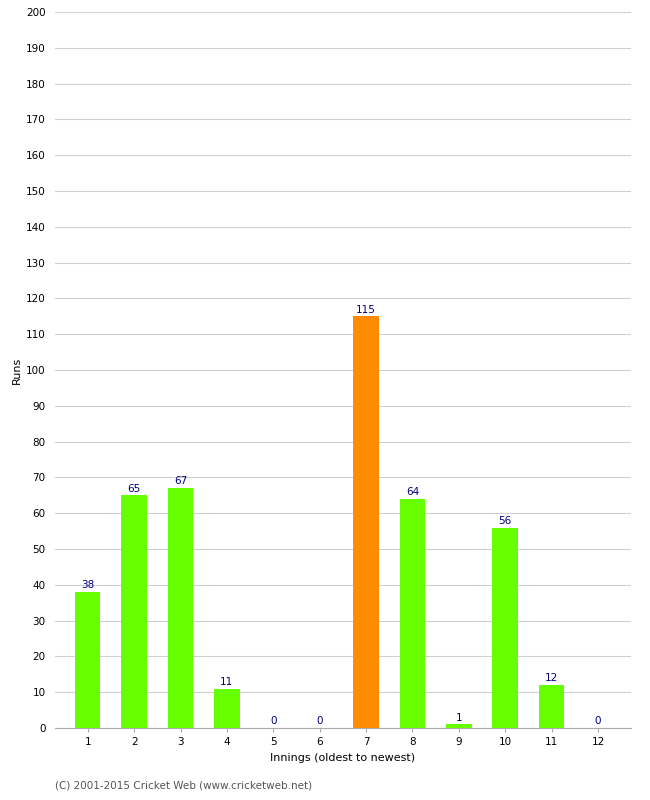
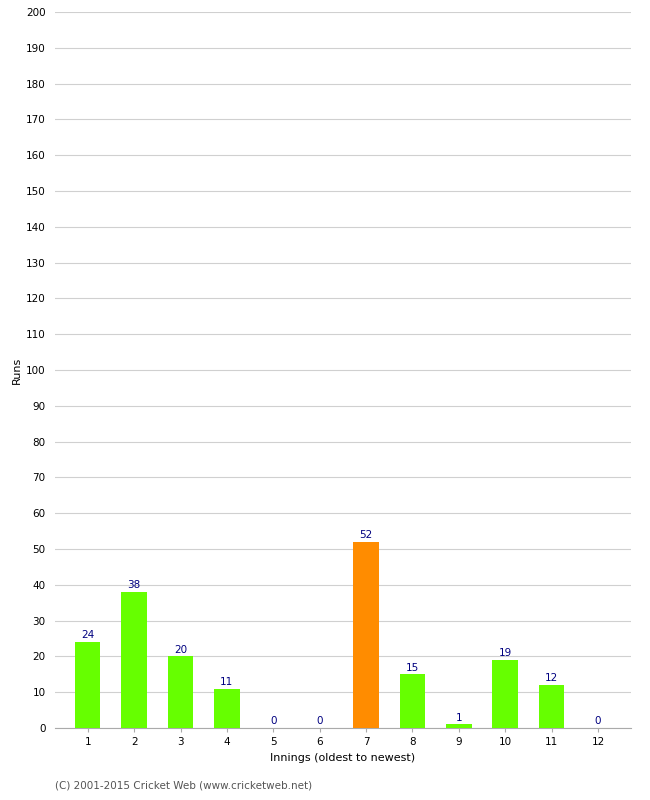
1: 38 -> 24
2: 65 -> 38
3: 67 -> 20
7: 115 -> 52
8: 64 -> 15
10: 56 -> 19
